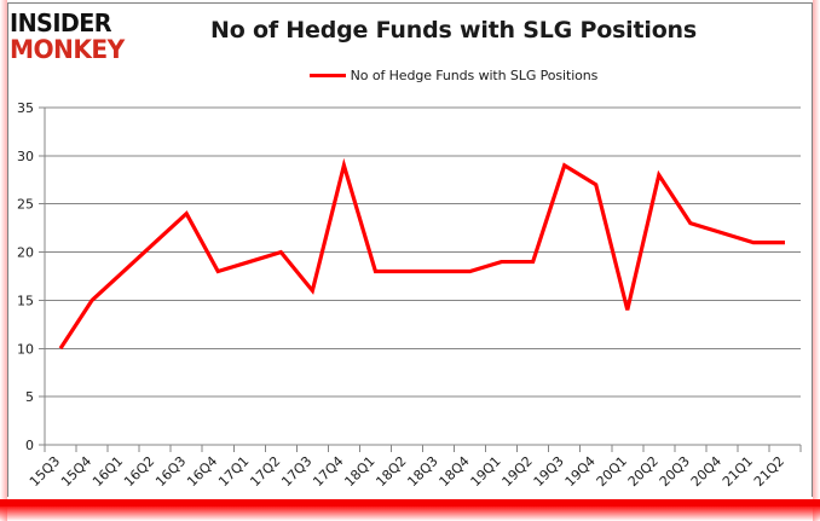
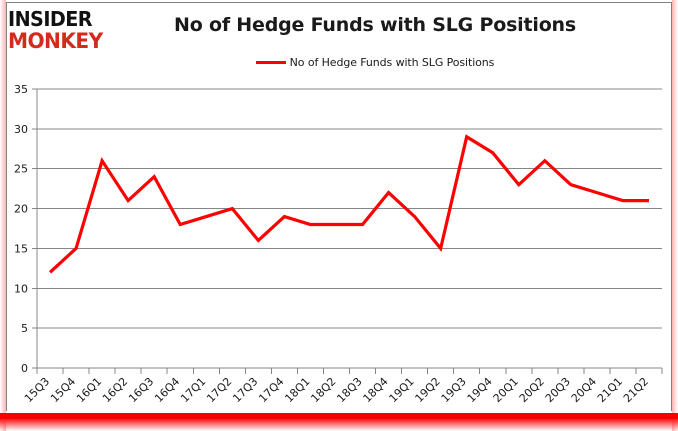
15Q3: 10 -> 12
16Q1: 18 -> 26
17Q4: 29 -> 19
18Q4: 18 -> 22
19Q2: 19 -> 15
20Q1: 14 -> 23
20Q2: 28 -> 26
